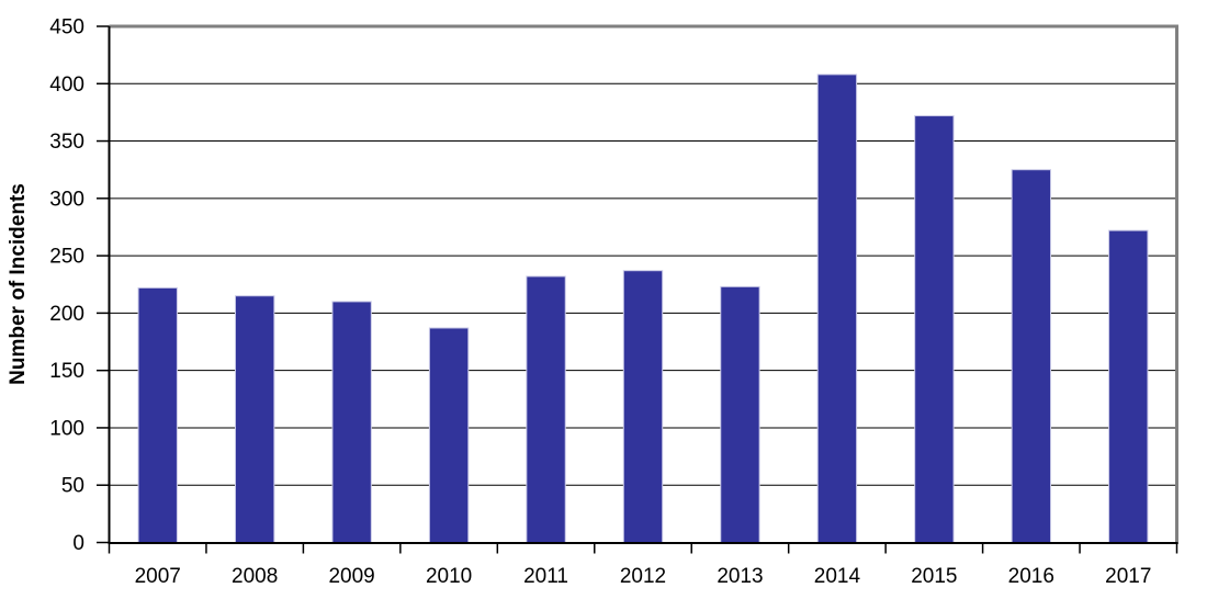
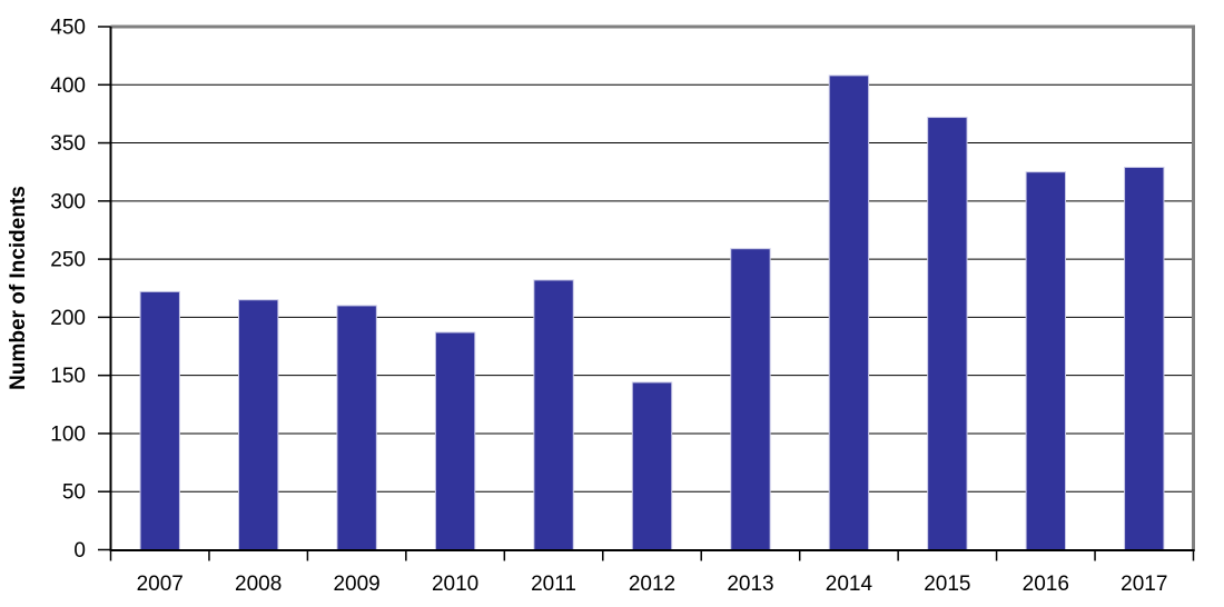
2012: 237 -> 144
2013: 223 -> 259
2017: 272 -> 329
